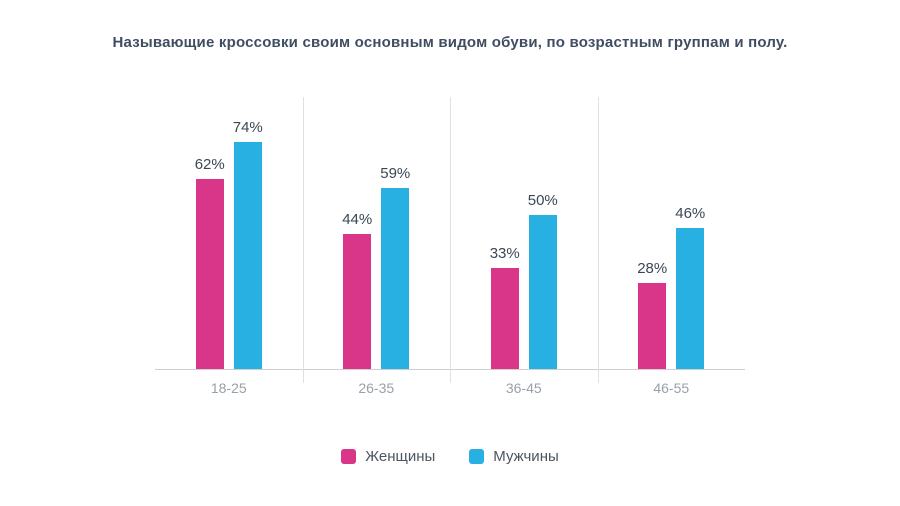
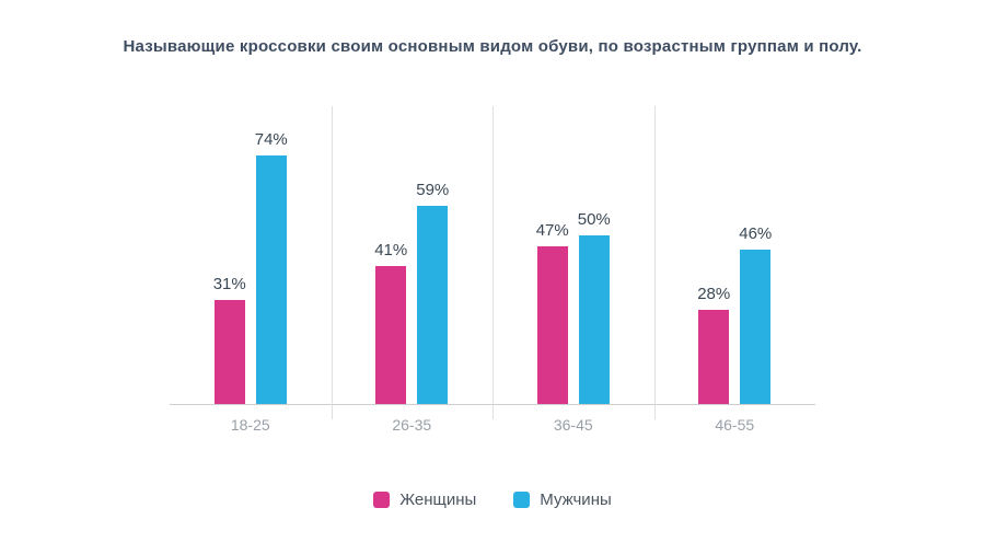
Женщины/18-25: 62% -> 31%
Женщины/26-35: 44% -> 41%
Женщины/36-45: 33% -> 47%
